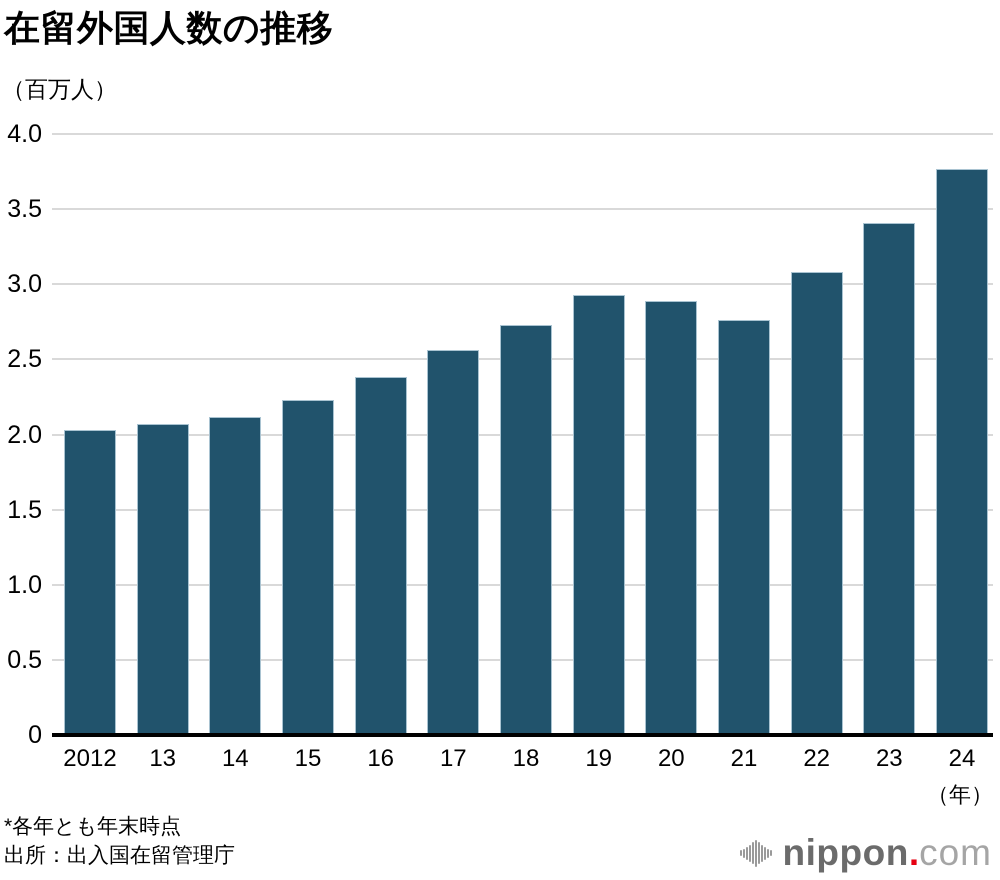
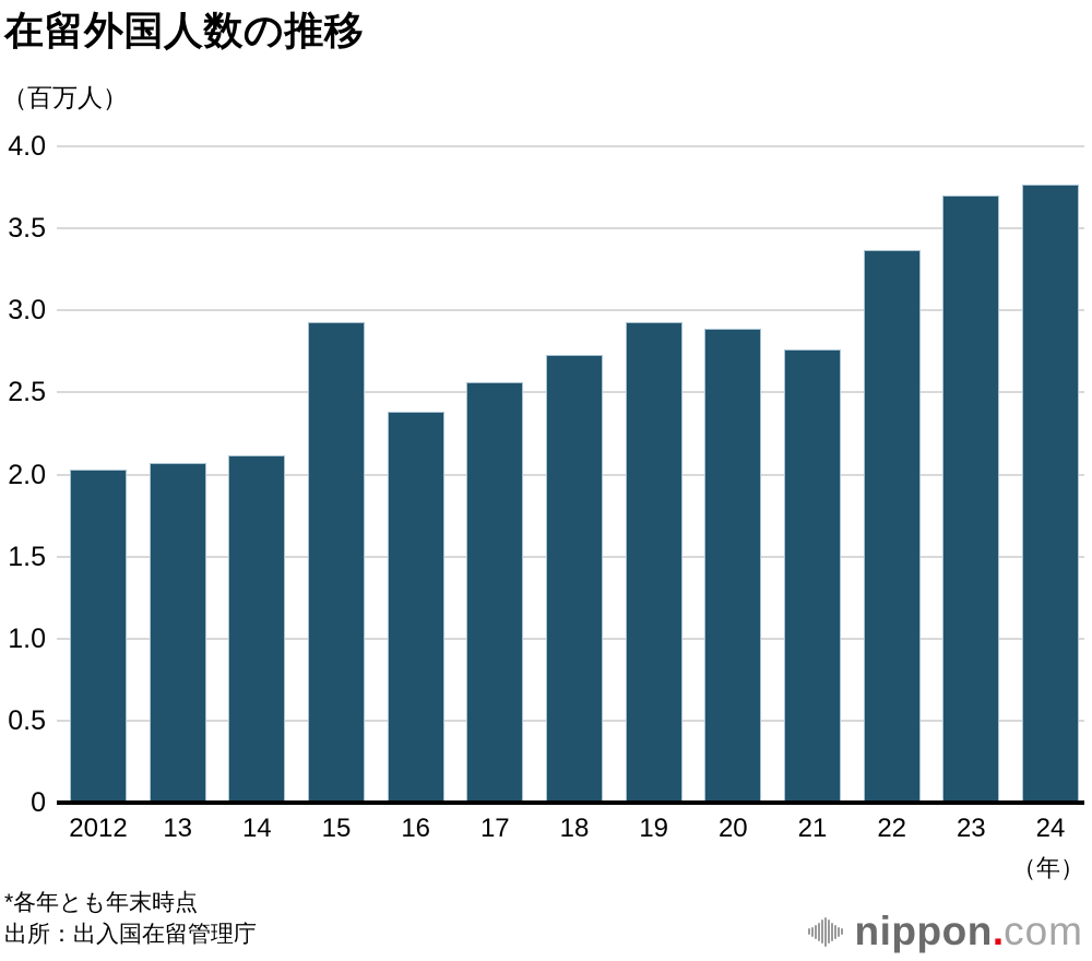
15: 2.23 -> 2.93
22: 3.08 -> 3.37
23: 3.41 -> 3.70
